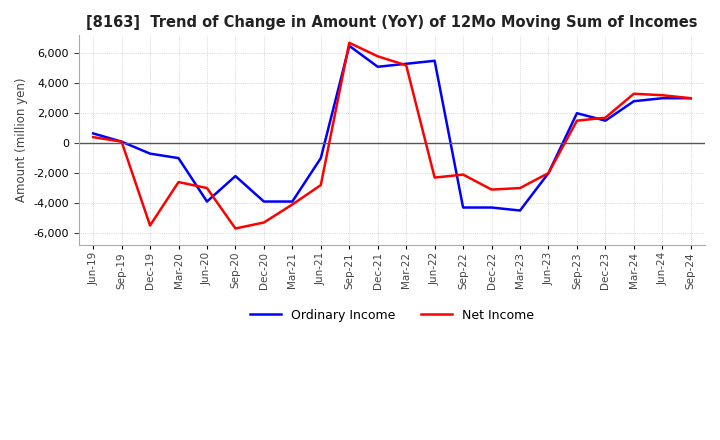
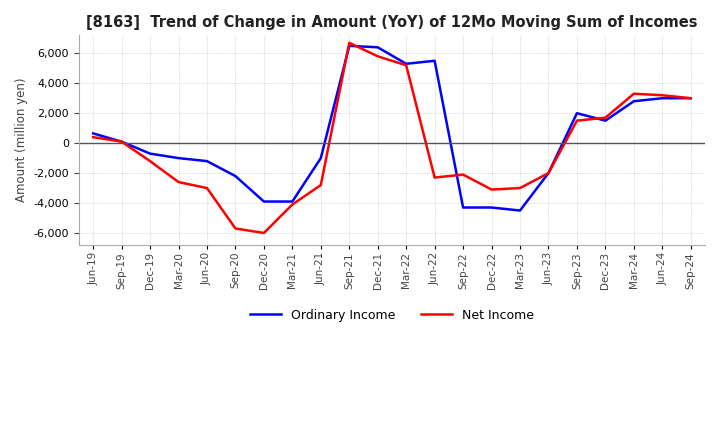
Net Income/Dec-19: -5,500 -> -1,200
Ordinary Income/Jun-20: -3,900 -> -1,200
Net Income/Dec-20: -5,300 -> -6,000
Ordinary Income/Dec-21: 5,100 -> 6,400
